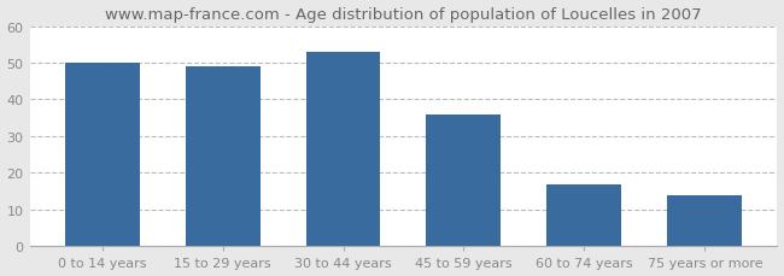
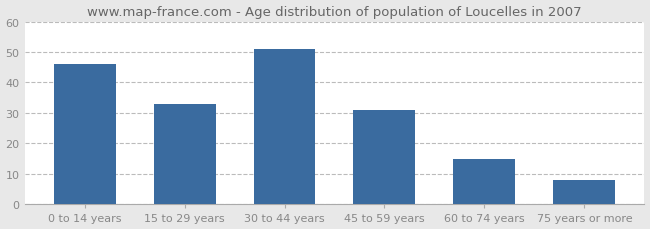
0 to 14 years: 50 -> 46
15 to 29 years: 49 -> 33
30 to 44 years: 53 -> 51
45 to 59 years: 36 -> 31
60 to 74 years: 17 -> 15
75 years or more: 14 -> 8
